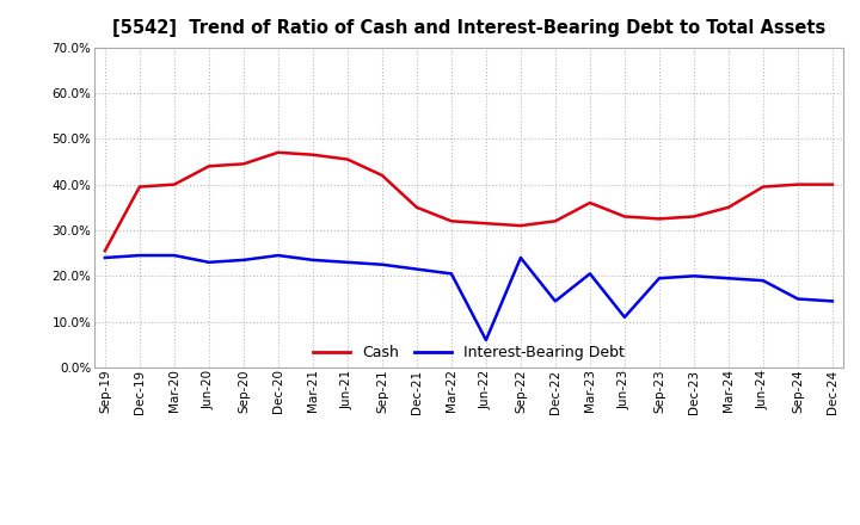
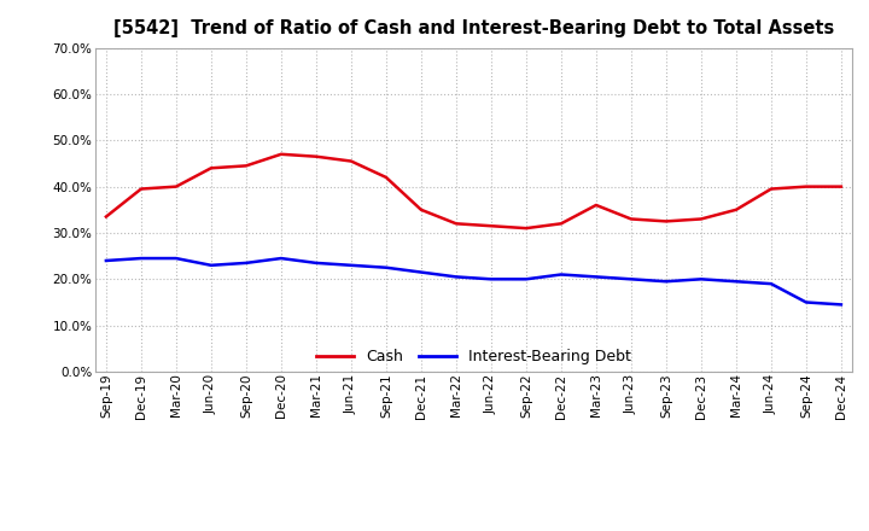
Cash/Sep-19: 25.5% -> 33.5%
Interest-Bearing Debt/Jun-22: 6.0% -> 20.0%
Interest-Bearing Debt/Sep-22: 24.0% -> 20.0%
Interest-Bearing Debt/Dec-22: 14.5% -> 21.0%
Interest-Bearing Debt/Jun-23: 11.0% -> 20.0%
